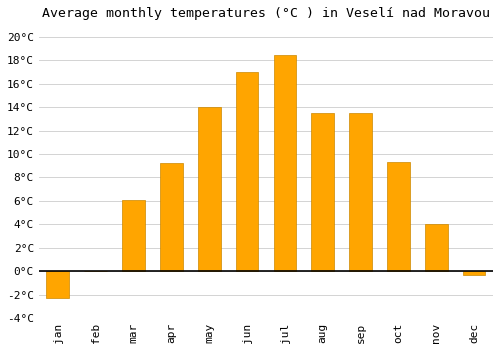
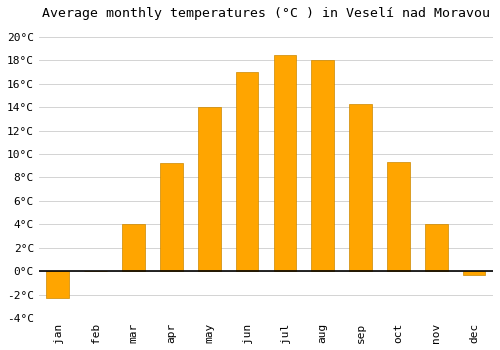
mar: 6.1°C -> 4.0°C
aug: 13.5°C -> 18.0°C
sep: 13.5°C -> 14.3°C
